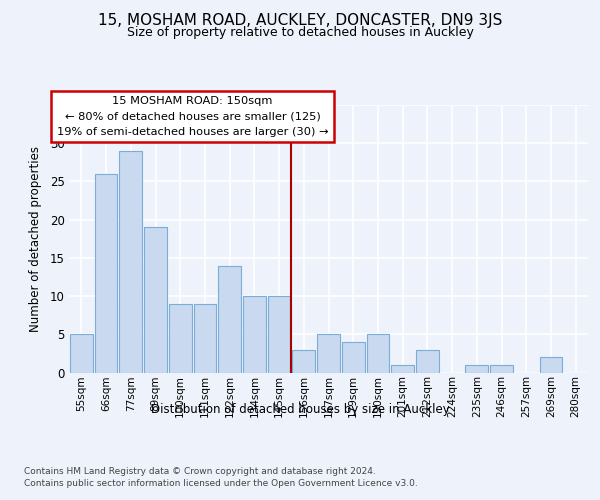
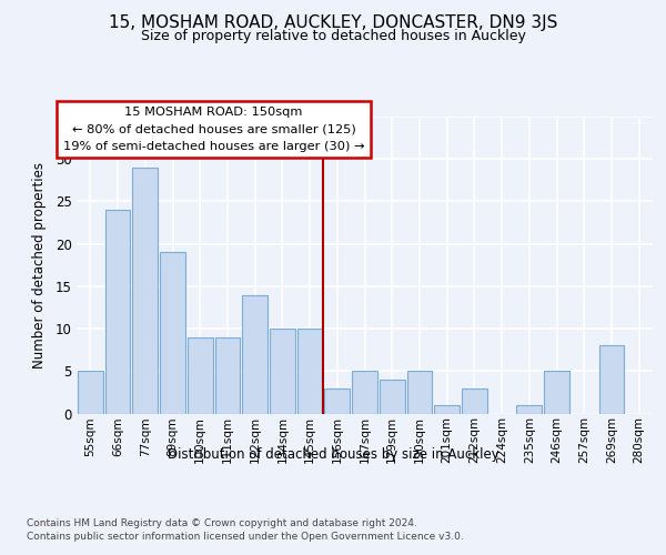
66sqm: 26 -> 24
246sqm: 1 -> 5
269sqm: 2 -> 8
